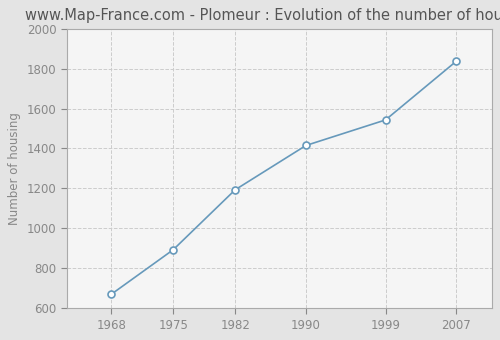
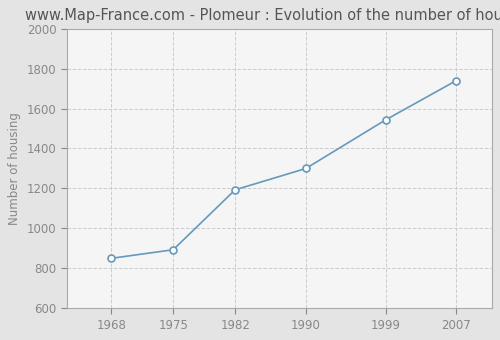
1968: 670 -> 850
1990: 1420 -> 1300
2007: 1840 -> 1740
